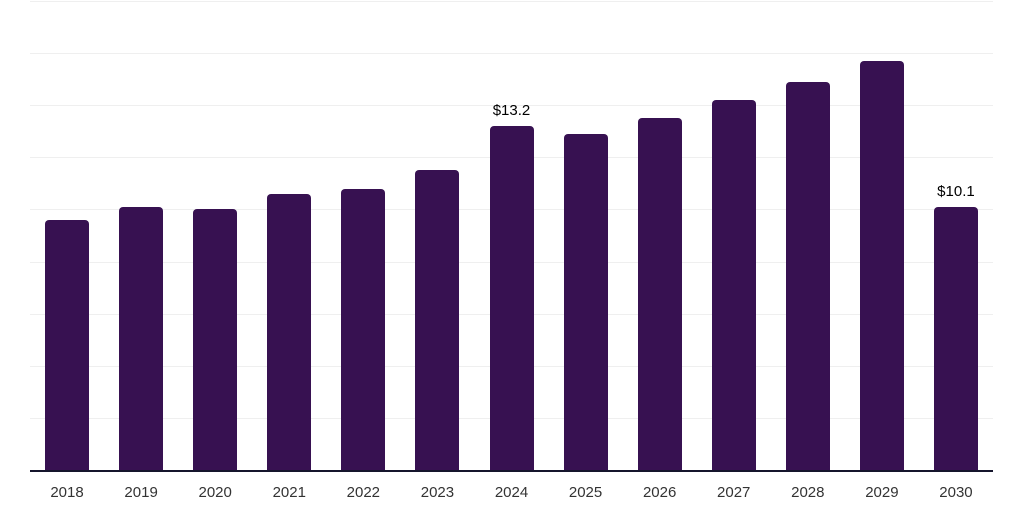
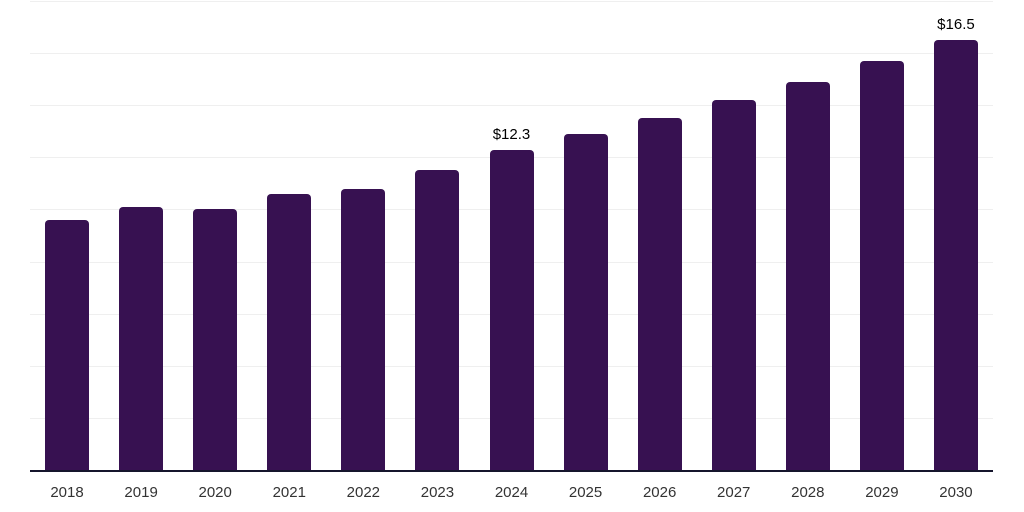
2024: $13.2 -> $12.3
2030: $10.1 -> $16.5
